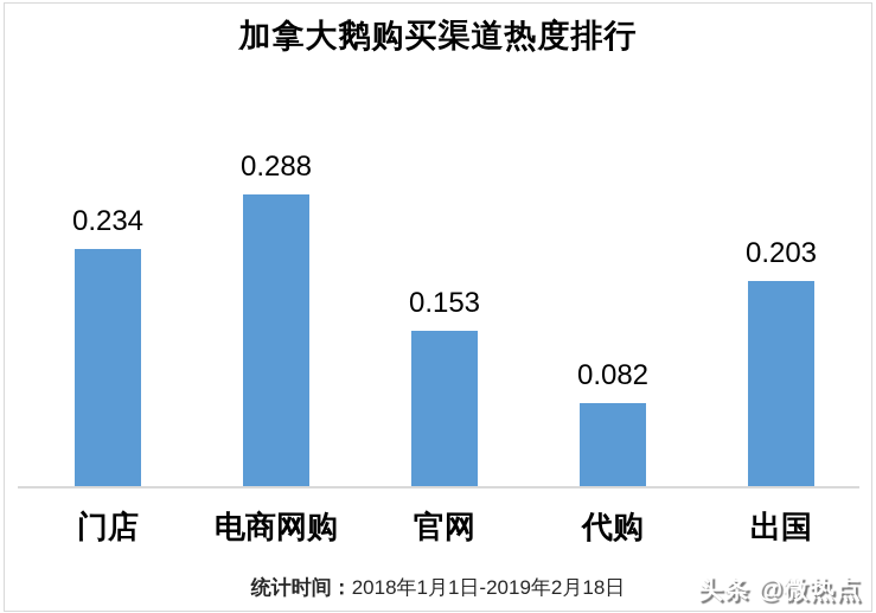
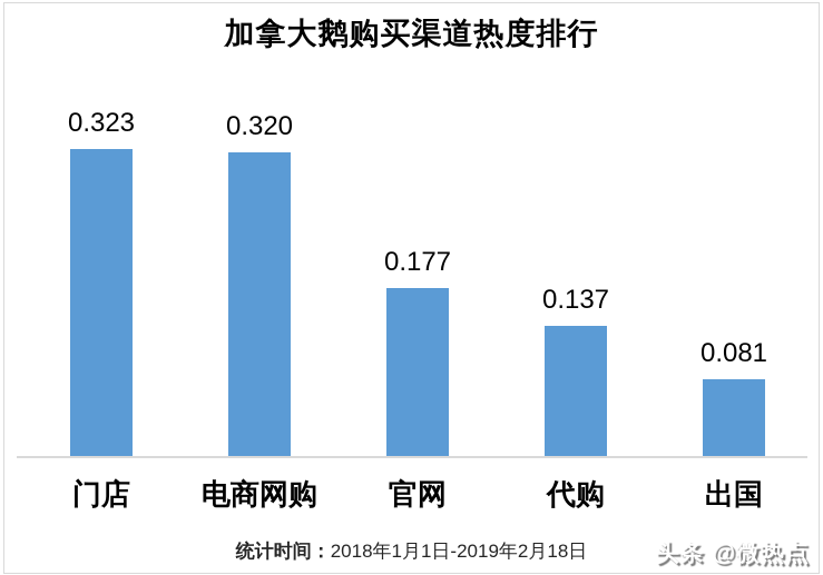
门店: 0.234 -> 0.323
电商网购: 0.288 -> 0.320
官网: 0.153 -> 0.177
代购: 0.082 -> 0.137
出国: 0.203 -> 0.081
